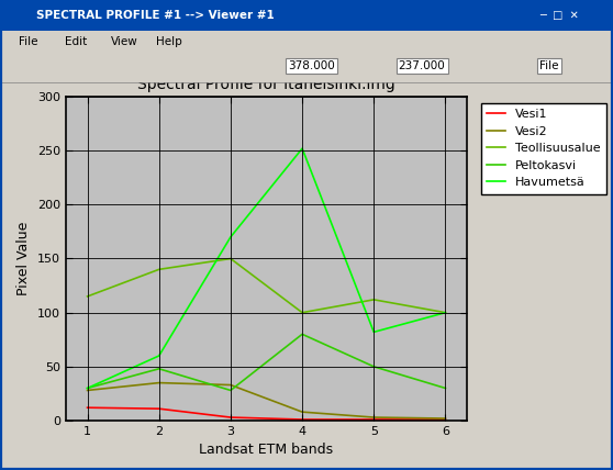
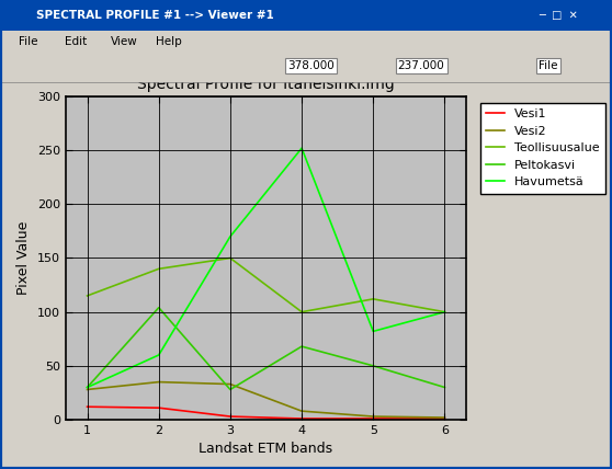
Peltokasvi/2: 48 -> 104
Peltokasvi/4: 80 -> 68
